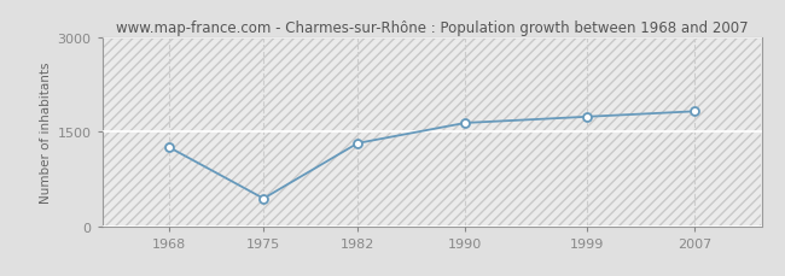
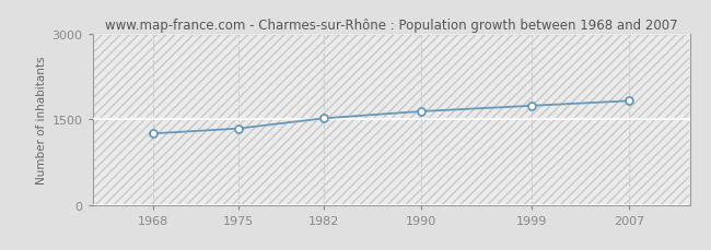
1975: 440 -> 1340
1982: 1320 -> 1520
